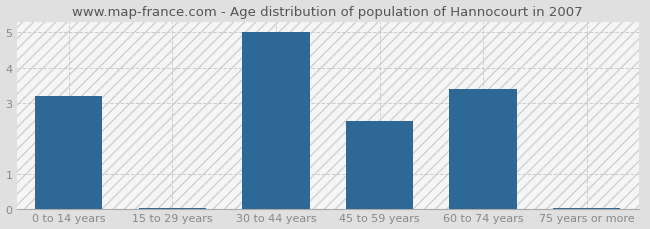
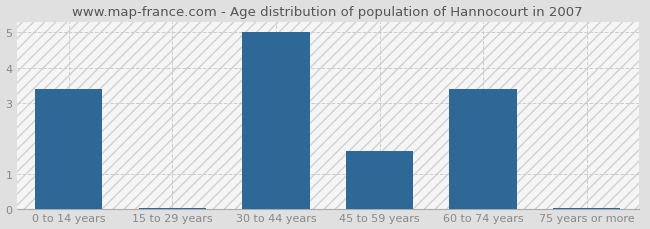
0 to 14 years: 3.20 -> 3.40
45 to 59 years: 2.50 -> 1.65
